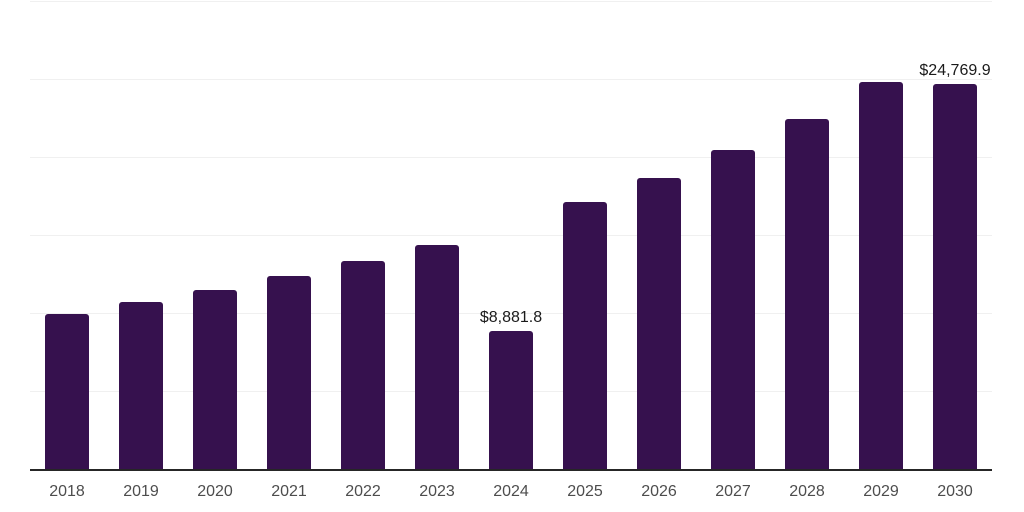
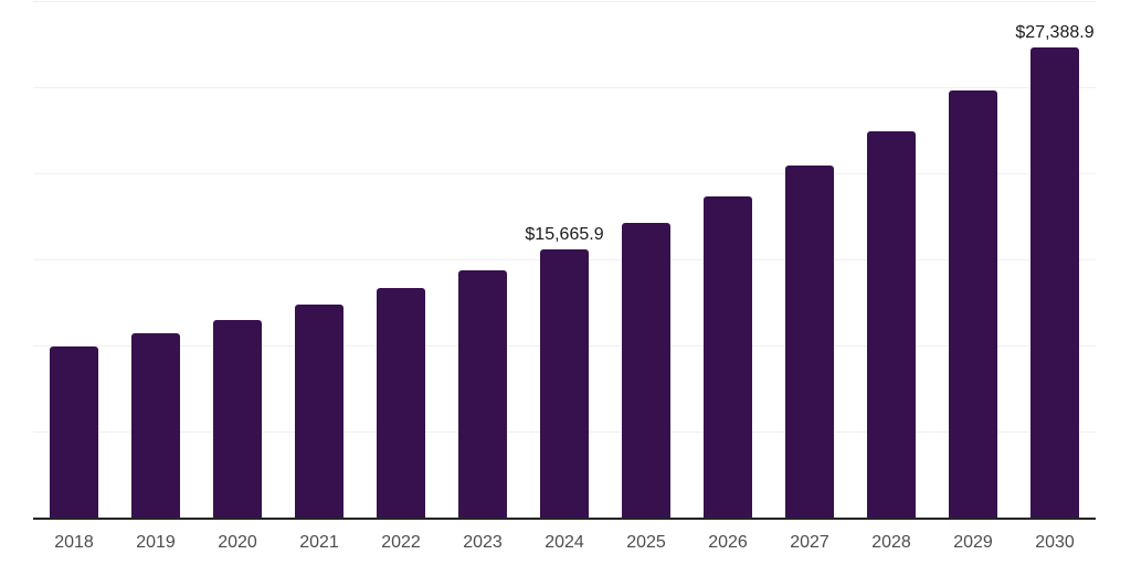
2024: $8,881.8 -> $15,665.9
2030: $24,769.9 -> $27,388.9
